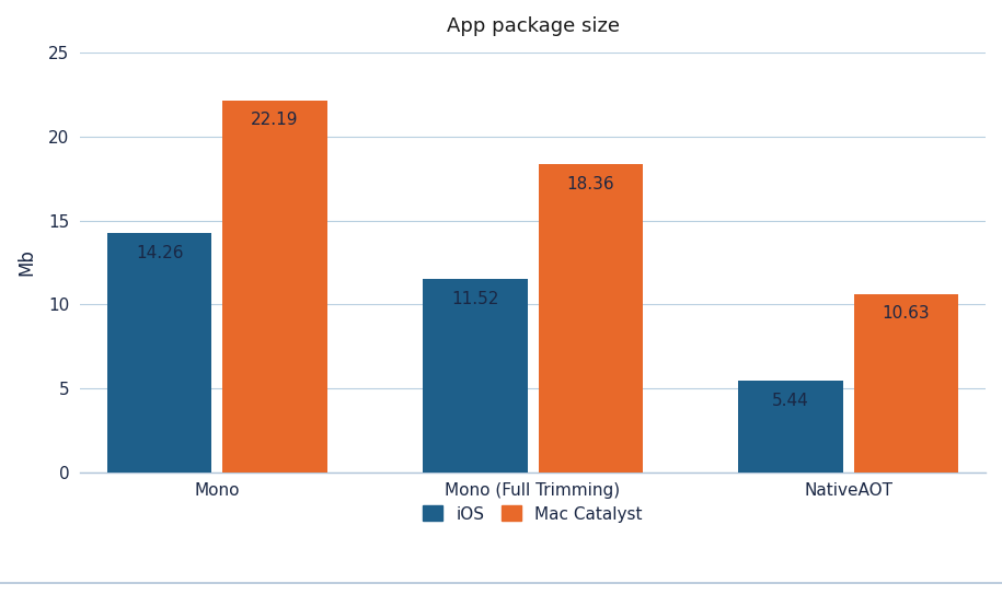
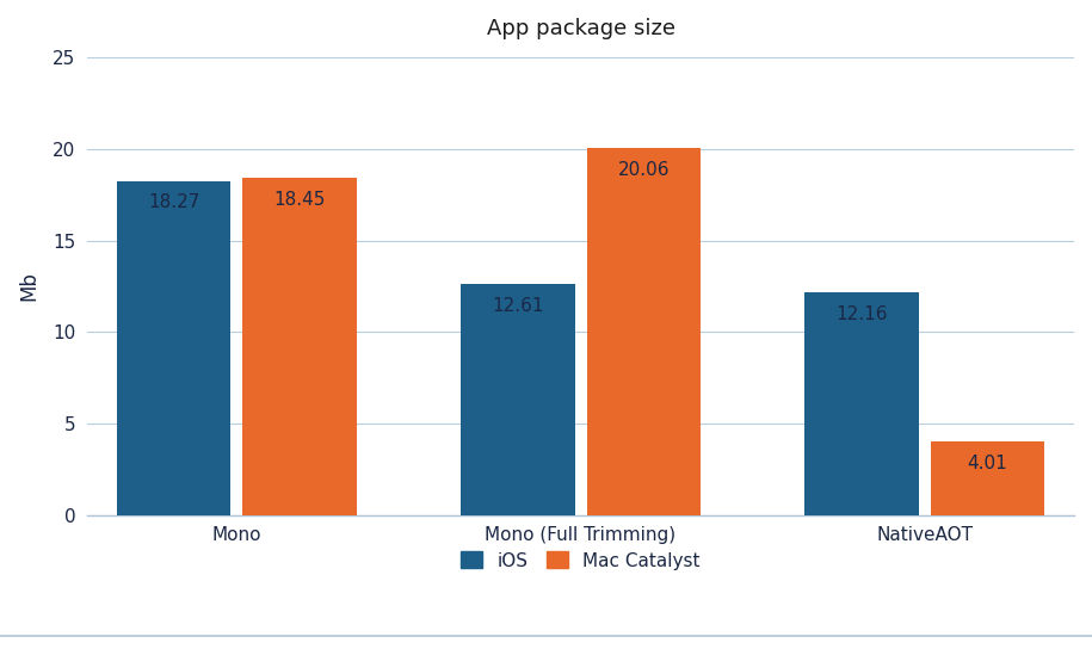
iOS/Mono: 14.26 -> 18.27
Mac Catalyst/Mono: 22.19 -> 18.45
iOS/Mono (Full Trimming): 11.52 -> 12.61
Mac Catalyst/Mono (Full Trimming): 18.36 -> 20.06
iOS/NativeAOT: 5.44 -> 12.16
Mac Catalyst/NativeAOT: 10.63 -> 4.01
